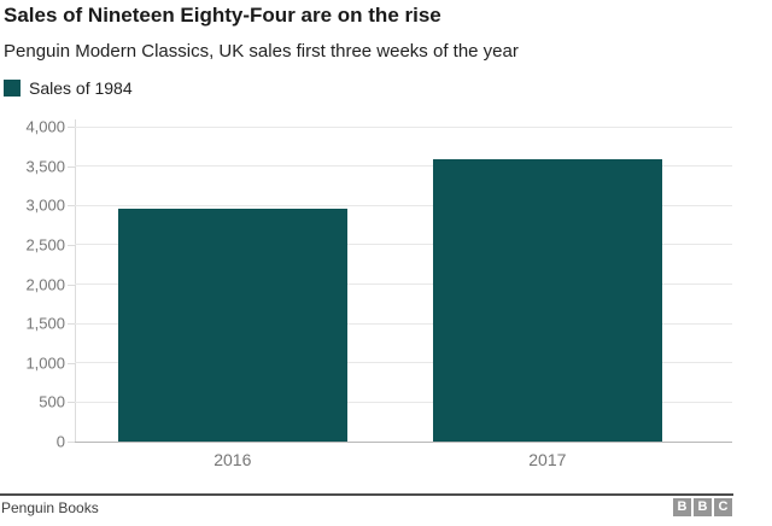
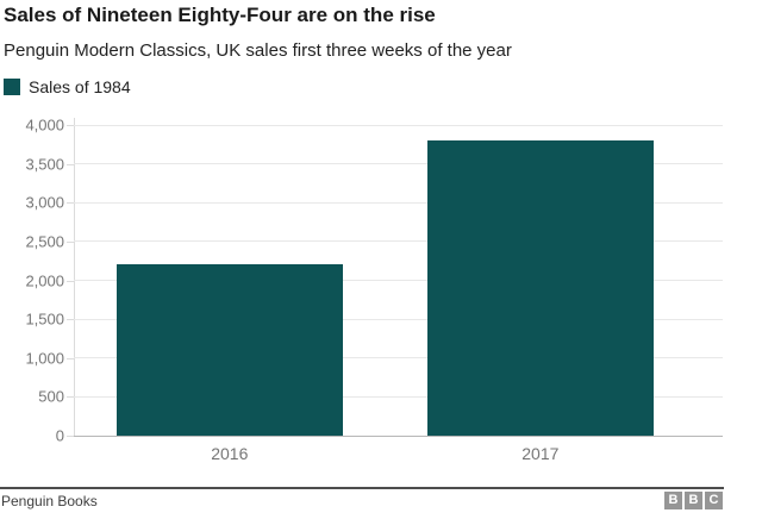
2016: 3000 -> 2200
2017: 3600 -> 3800
